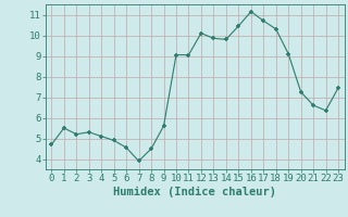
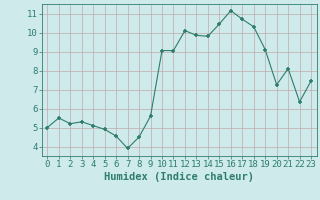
0: 4.7 -> 5.0
21: 6.6 -> 8.1
